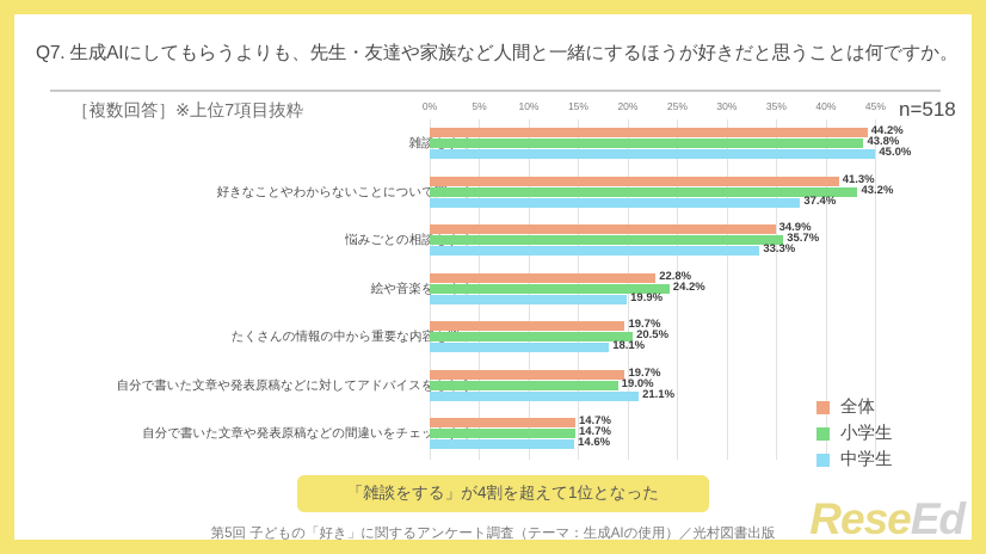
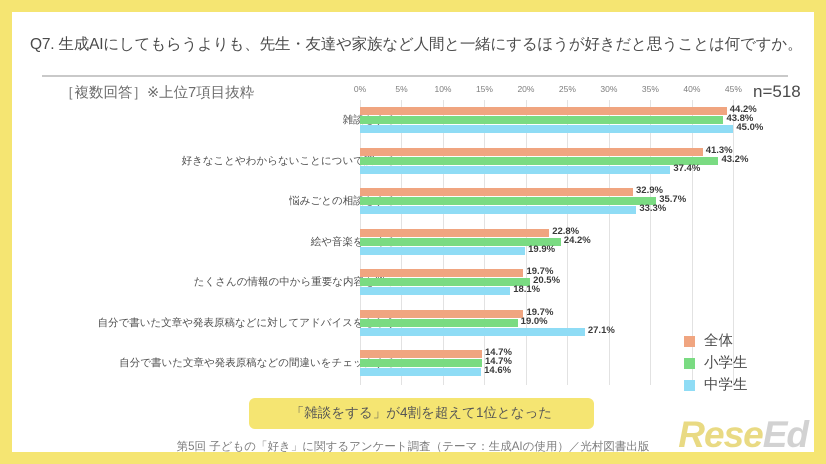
全体/悩みごとの相談をする: 34.9% -> 32.9%
中学生/自分で書いた文章や発表原稿などに対してアドバイスをもらう: 21.1% -> 27.1%
